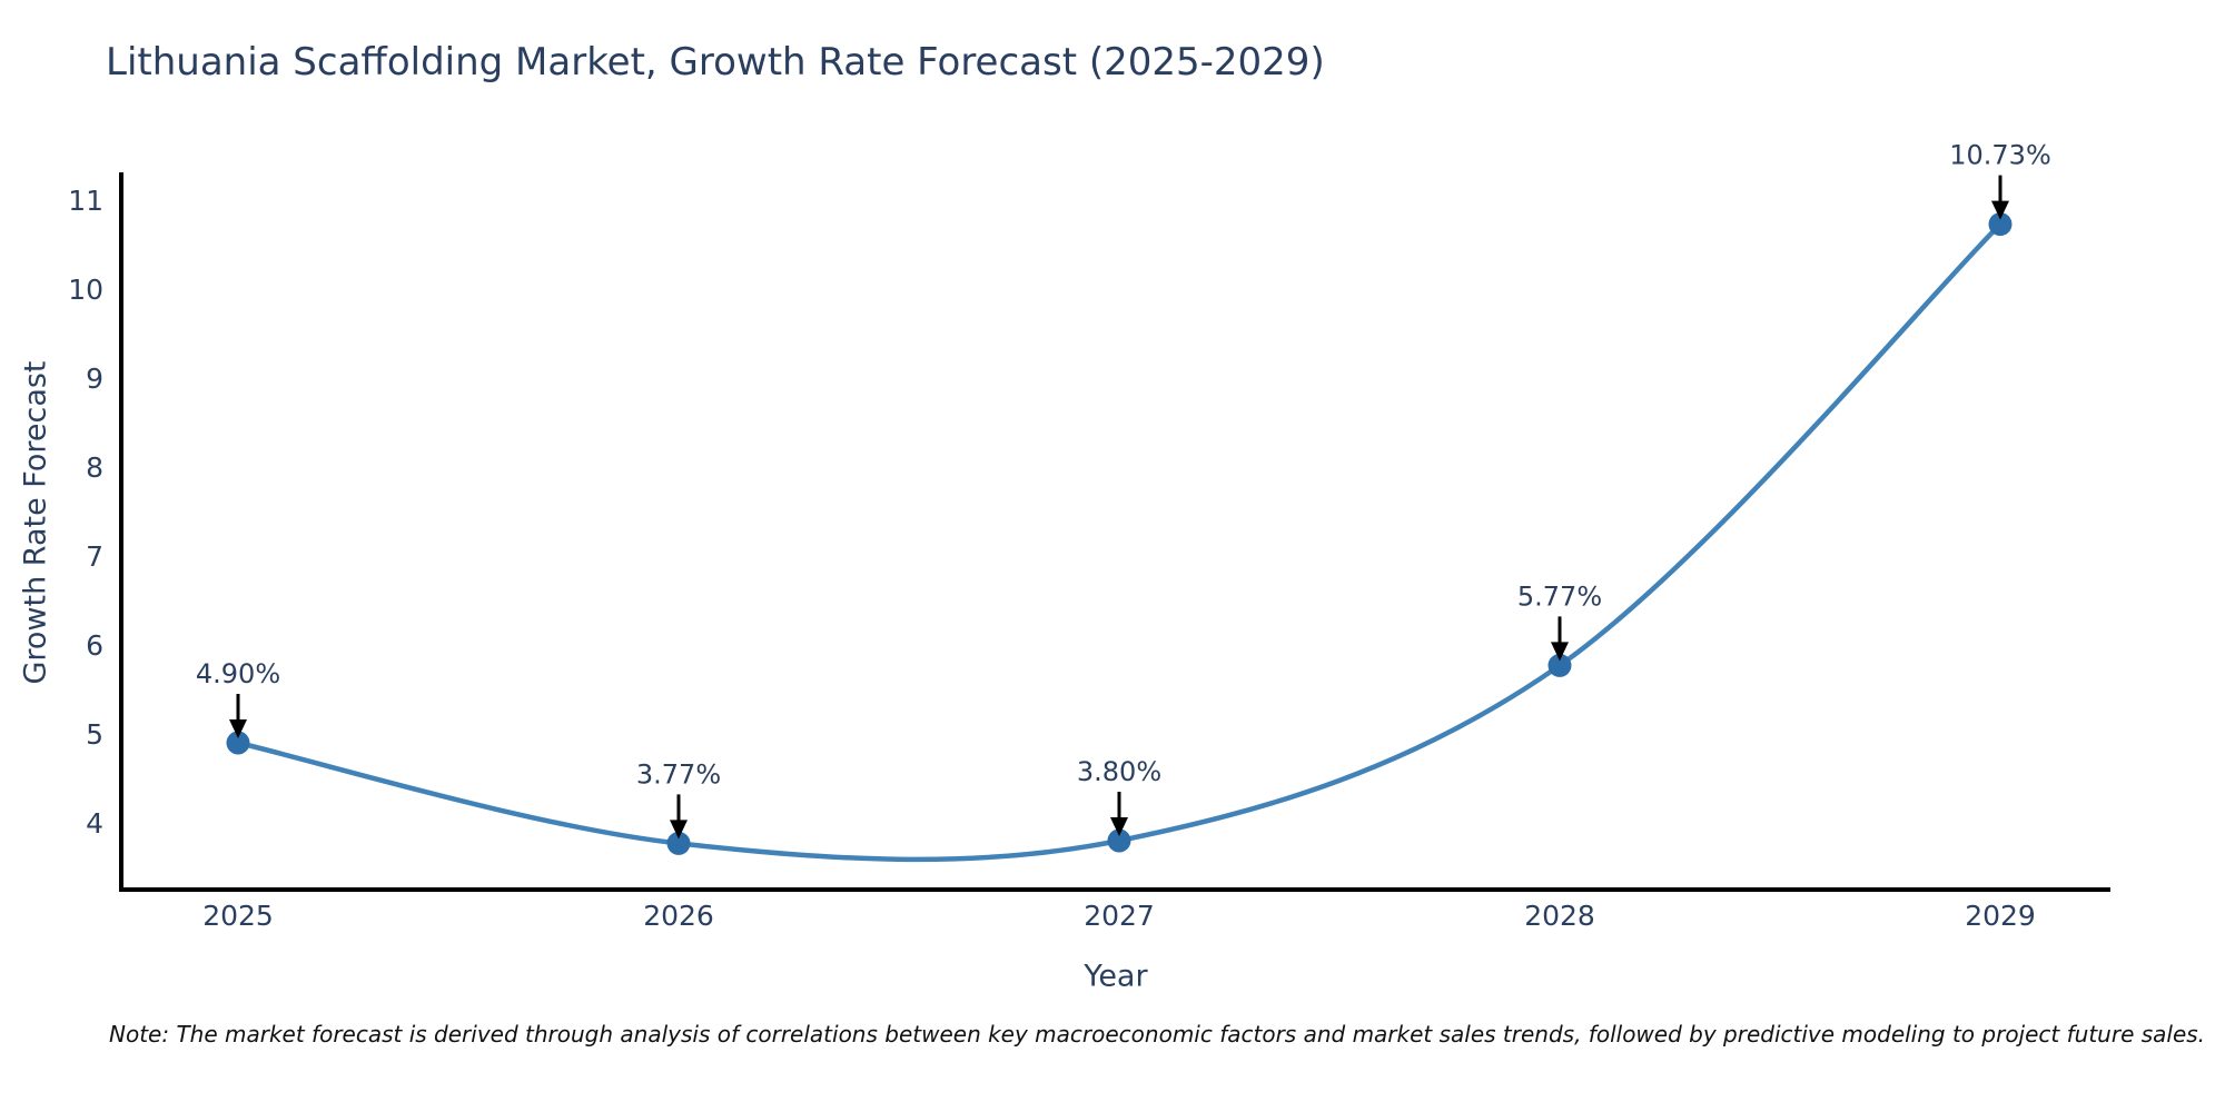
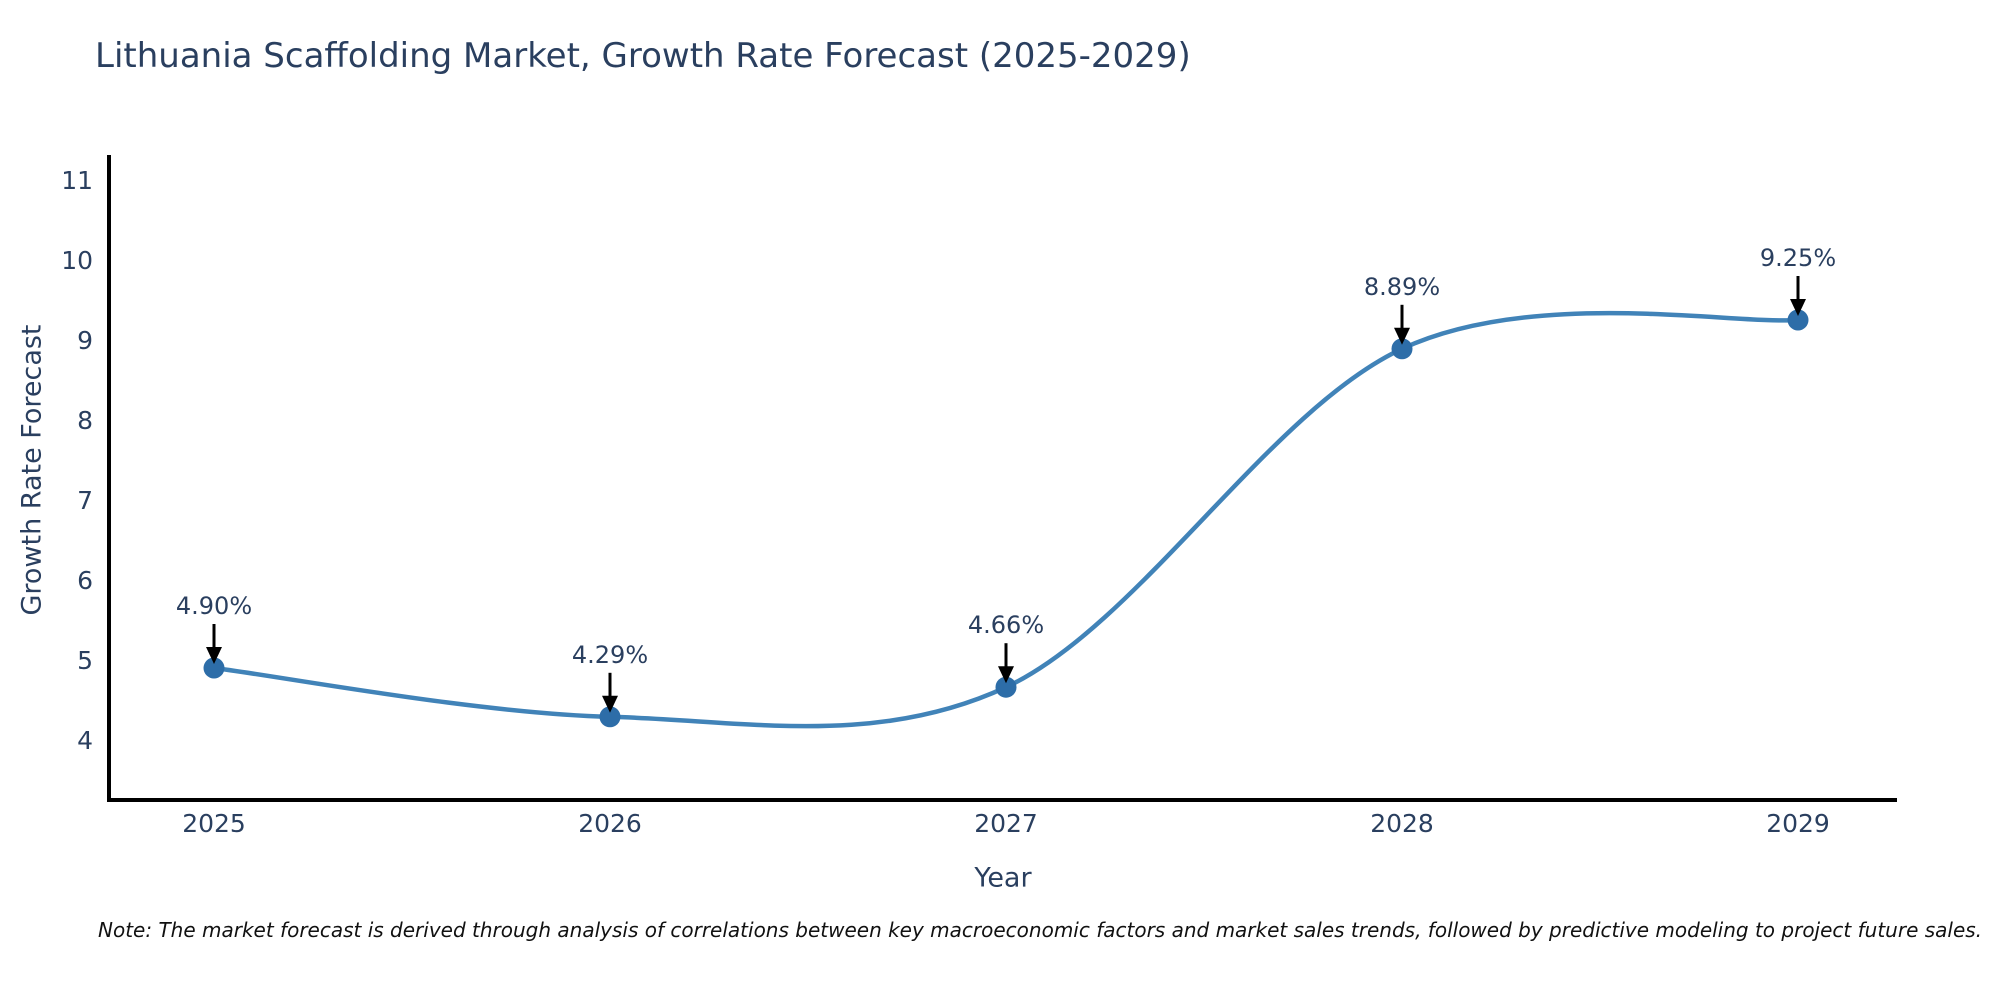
2026: 3.77% -> 4.29%
2027: 3.80% -> 4.66%
2028: 5.77% -> 8.89%
2029: 10.73% -> 9.25%
